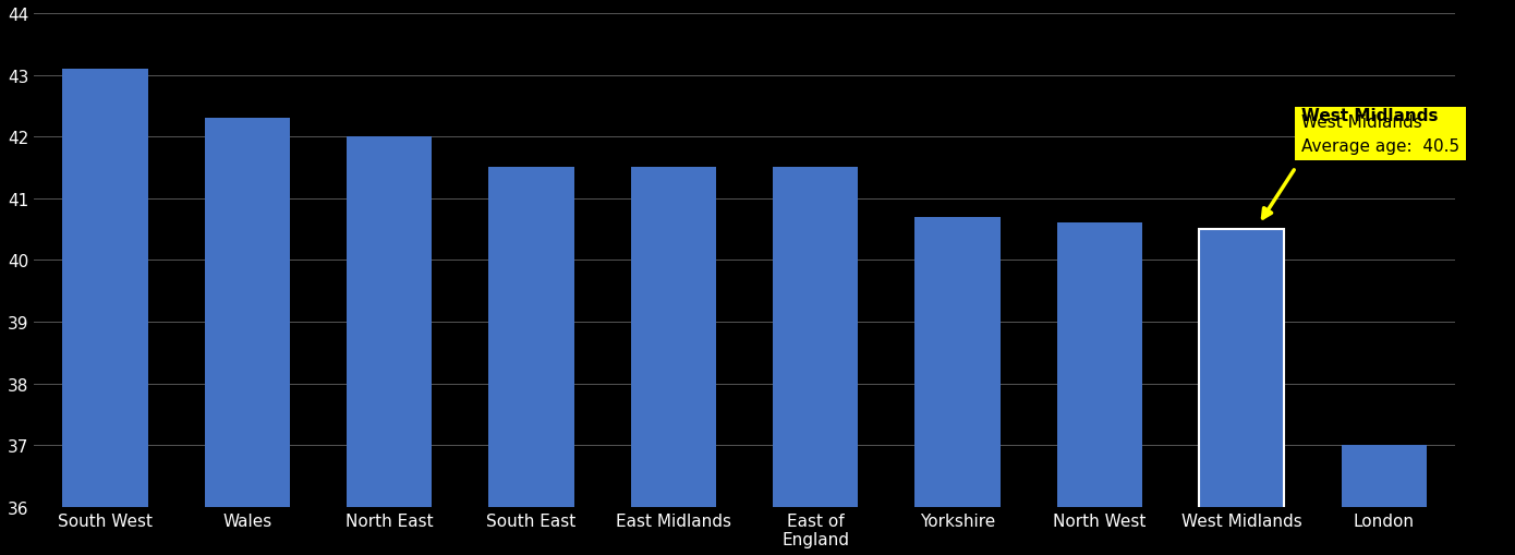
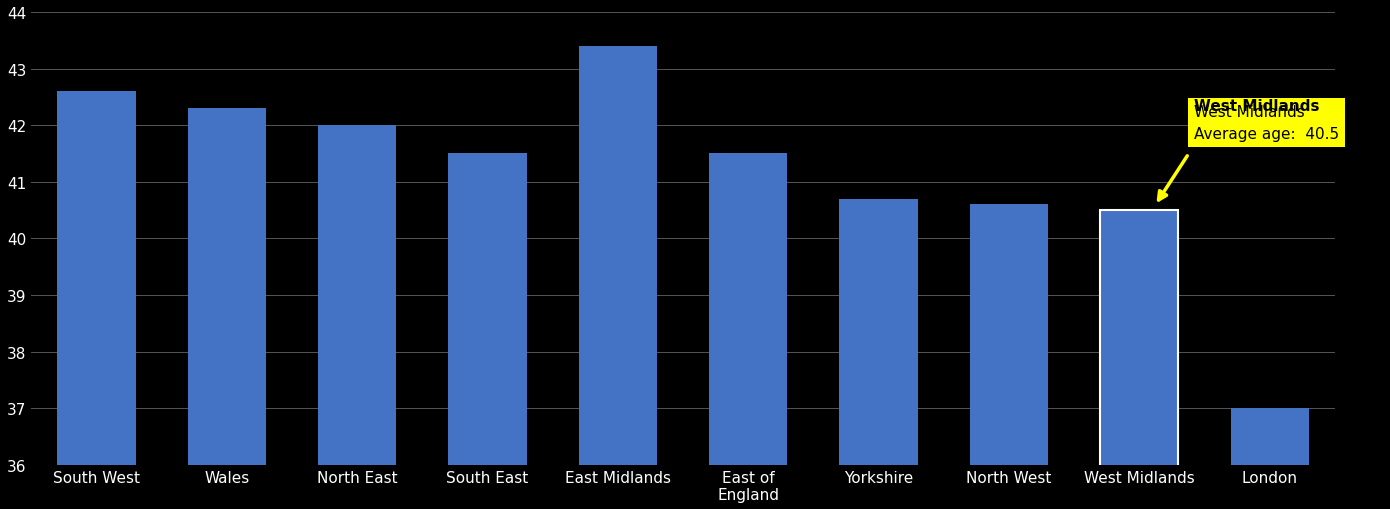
South West: 43.1 -> 42.6
East Midlands: 41.5 -> 43.4
